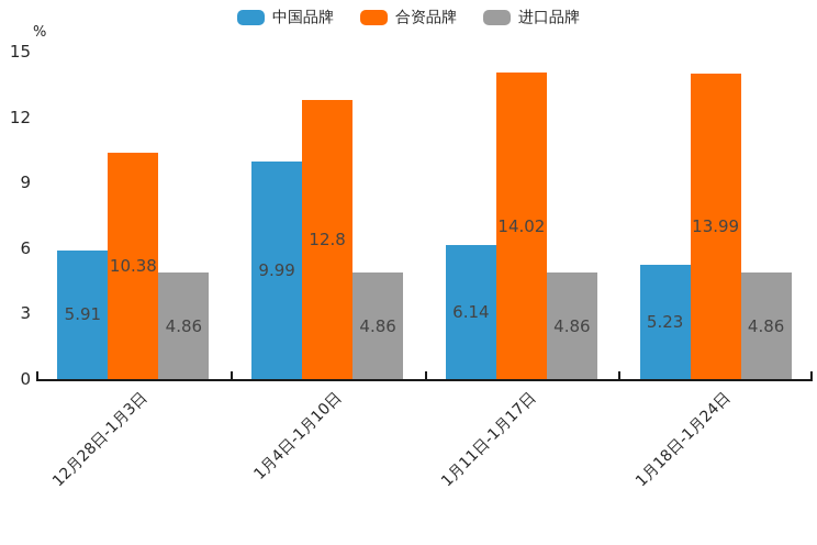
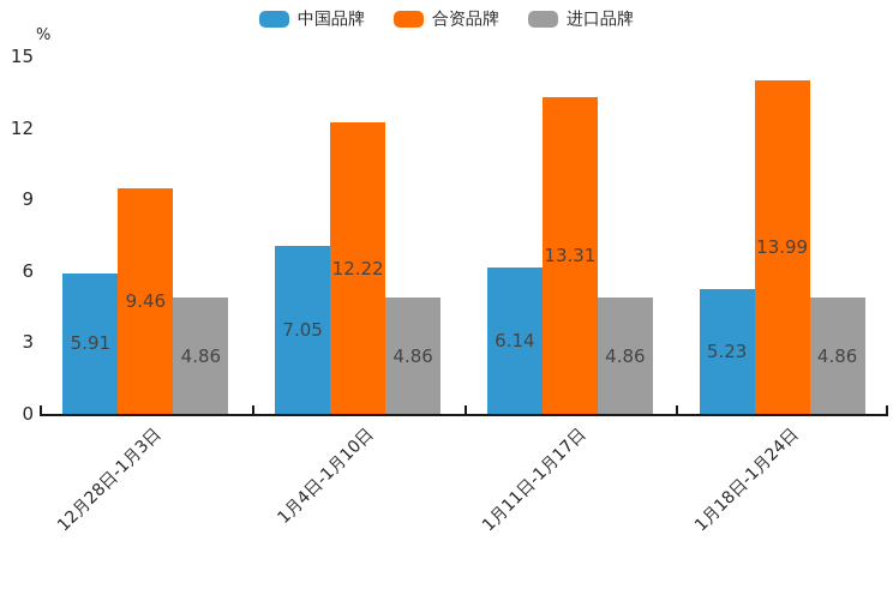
合资品牌/12月28日-1月3日: 10.38 -> 9.46
中国品牌/1月4日-1月10日: 9.99 -> 7.05
合资品牌/1月4日-1月10日: 12.8 -> 12.22
合资品牌/1月11日-1月17日: 14.02 -> 13.31
